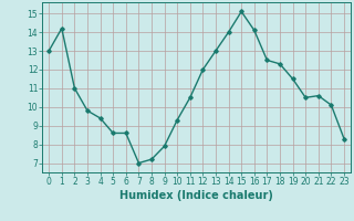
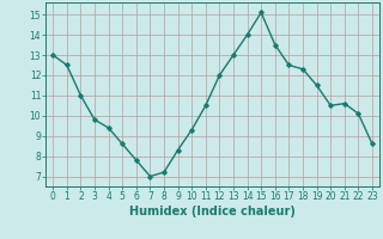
1: 14.2 -> 12.5
6: 8.6 -> 7.8
9: 7.9 -> 8.3
16: 14.1 -> 13.5
23: 8.3 -> 8.6
